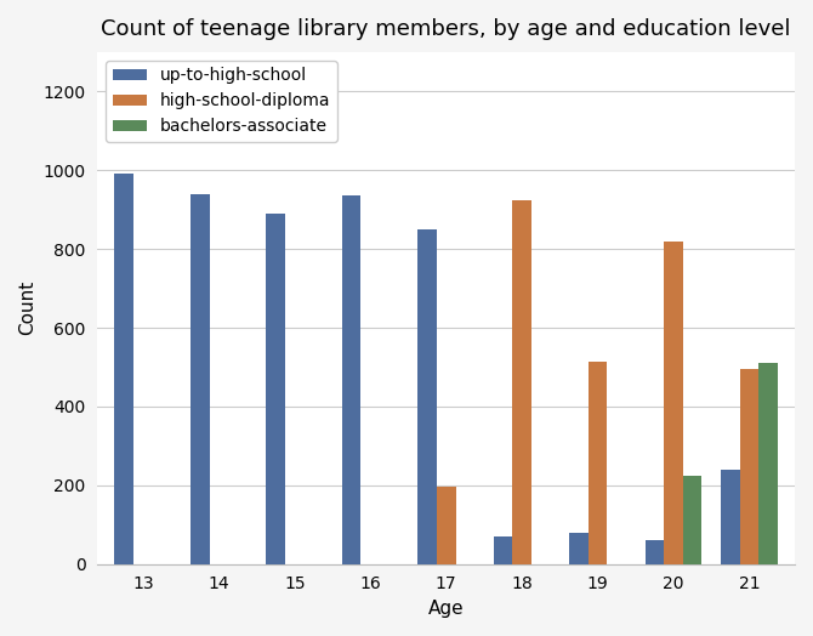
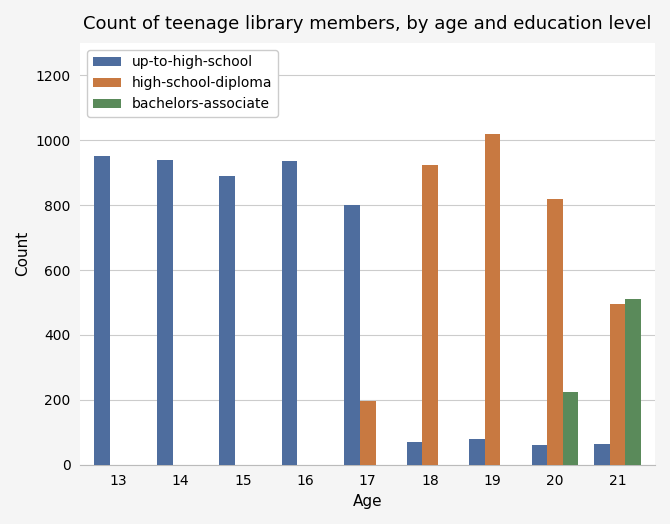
up-to-high-school/13: 990 -> 950
up-to-high-school/17: 850 -> 800
high-school-diploma/19: 515 -> 1020
up-to-high-school/21: 240 -> 65
